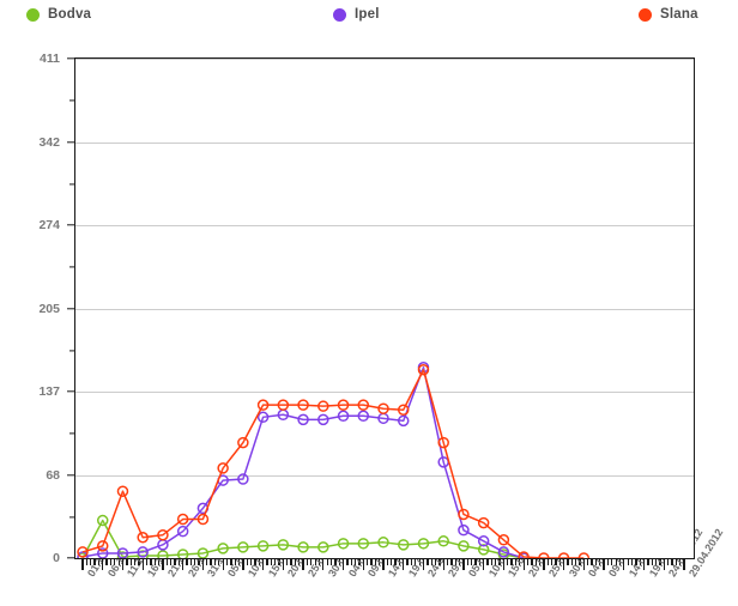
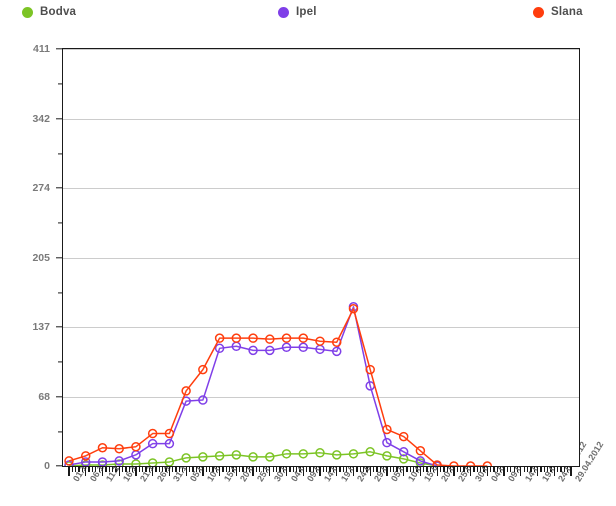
Bodva/06.12.2011: 31 -> 1
Slana/11.12.2011: 55 -> 18
Ipel/31.12.2011: 41 -> 22
